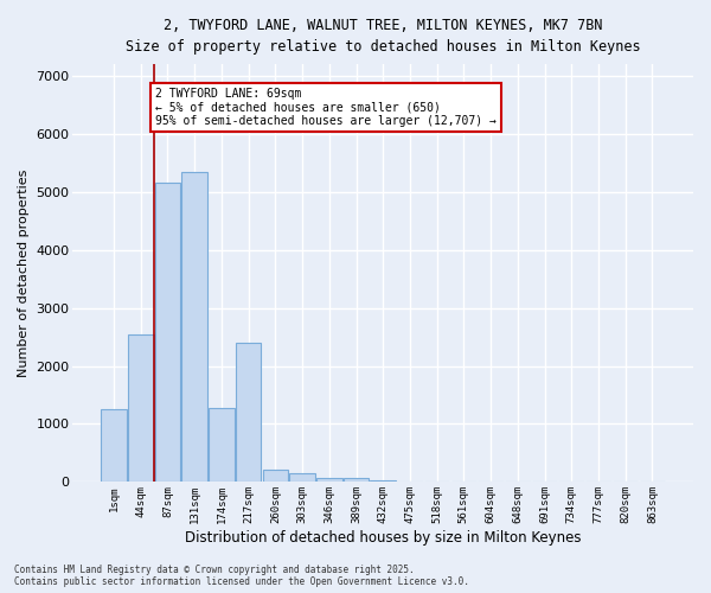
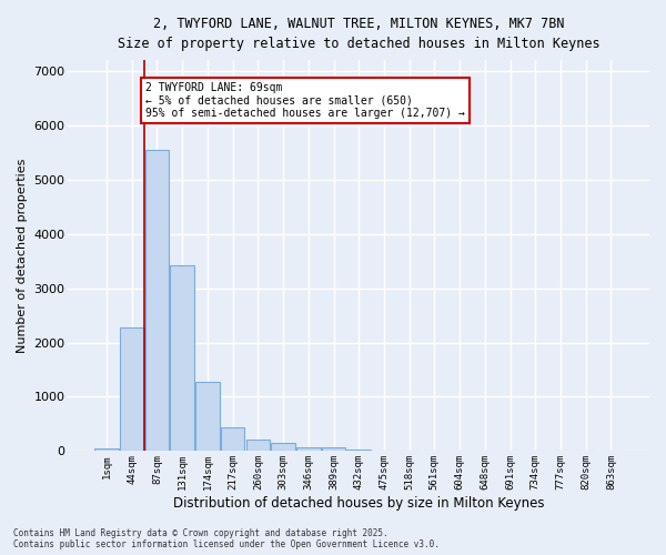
1sqm: 1250 -> 50
44sqm: 2550 -> 2280
87sqm: 5150 -> 5550
131sqm: 5350 -> 3430
217sqm: 2400 -> 430
